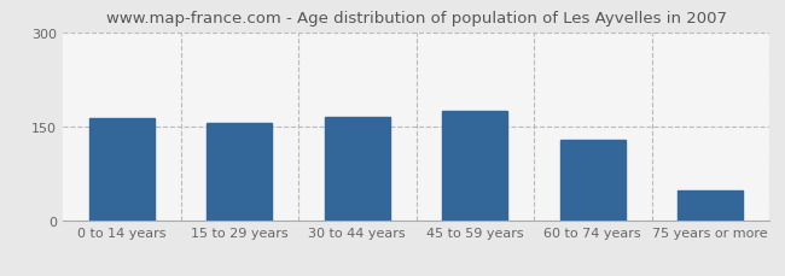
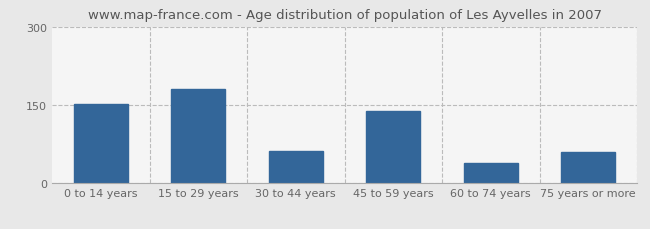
0 to 14 years: 163 -> 152
15 to 29 years: 155 -> 180
30 to 44 years: 165 -> 62
45 to 59 years: 175 -> 138
60 to 74 years: 128 -> 38
75 years or more: 48 -> 60
